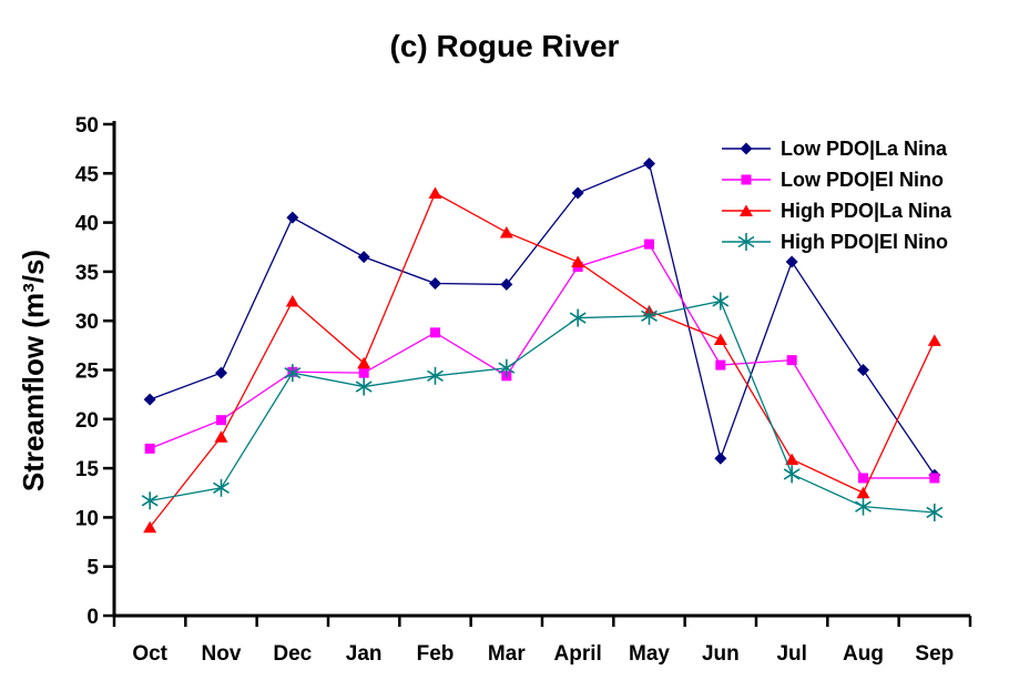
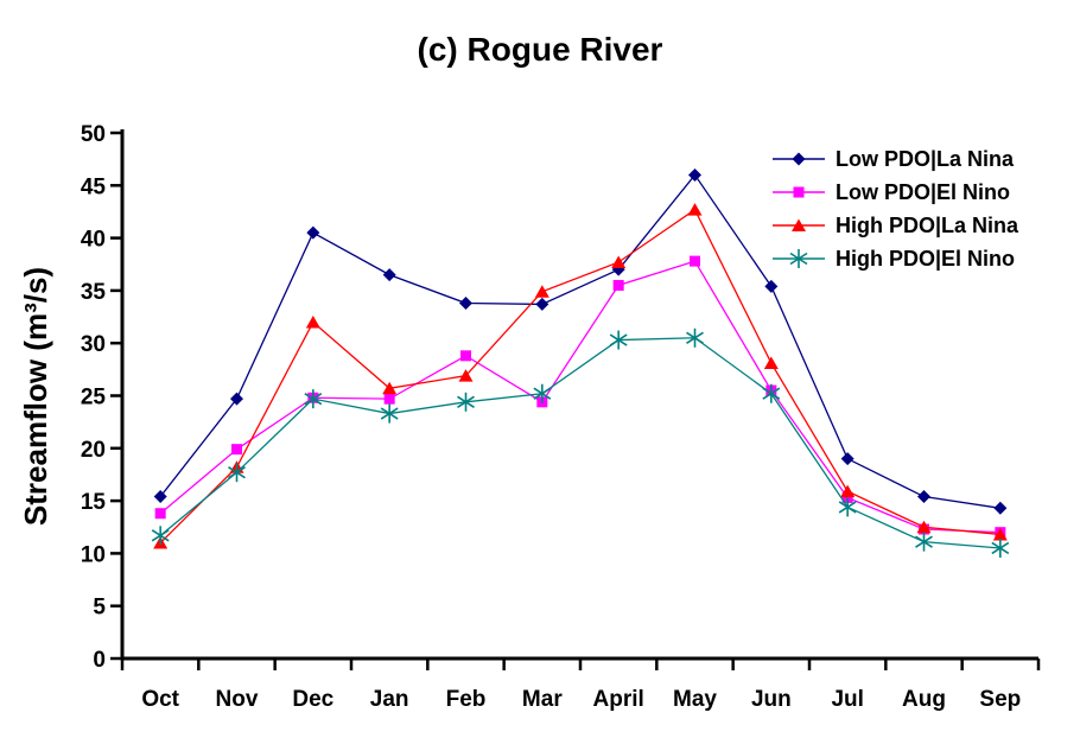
Low PDO|La Nina/Oct: 22 -> 15
Low PDO|El Nino/Oct: 17 -> 14
High PDO|La Nina/Oct: 9 -> 11
High PDO|El Nino/Nov: 13 -> 18
High PDO|La Nina/Feb: 43 -> 27
High PDO|La Nina/Mar: 39 -> 35
Low PDO|La Nina/April: 43 -> 37
High PDO|La Nina/April: 36 -> 38
High PDO|La Nina/May: 31 -> 43
Low PDO|La Nina/Jun: 16 -> 35
High PDO|El Nino/Jun: 32 -> 25
Low PDO|La Nina/Jul: 36 -> 19
Low PDO|El Nino/Jul: 26 -> 15
Low PDO|La Nina/Aug: 25 -> 15
Low PDO|El Nino/Aug: 14 -> 12
Low PDO|El Nino/Sep: 14 -> 12
High PDO|La Nina/Sep: 28 -> 12
